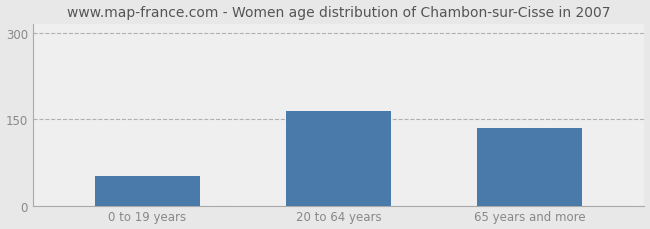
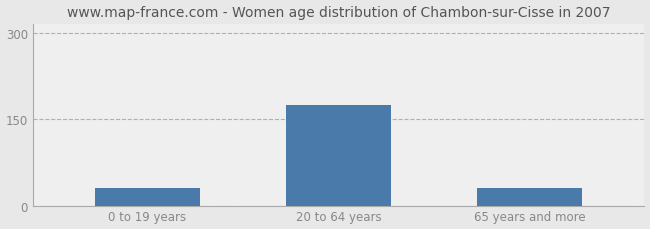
0 to 19 years: 52 -> 30
20 to 64 years: 164 -> 175
65 years and more: 134 -> 30
